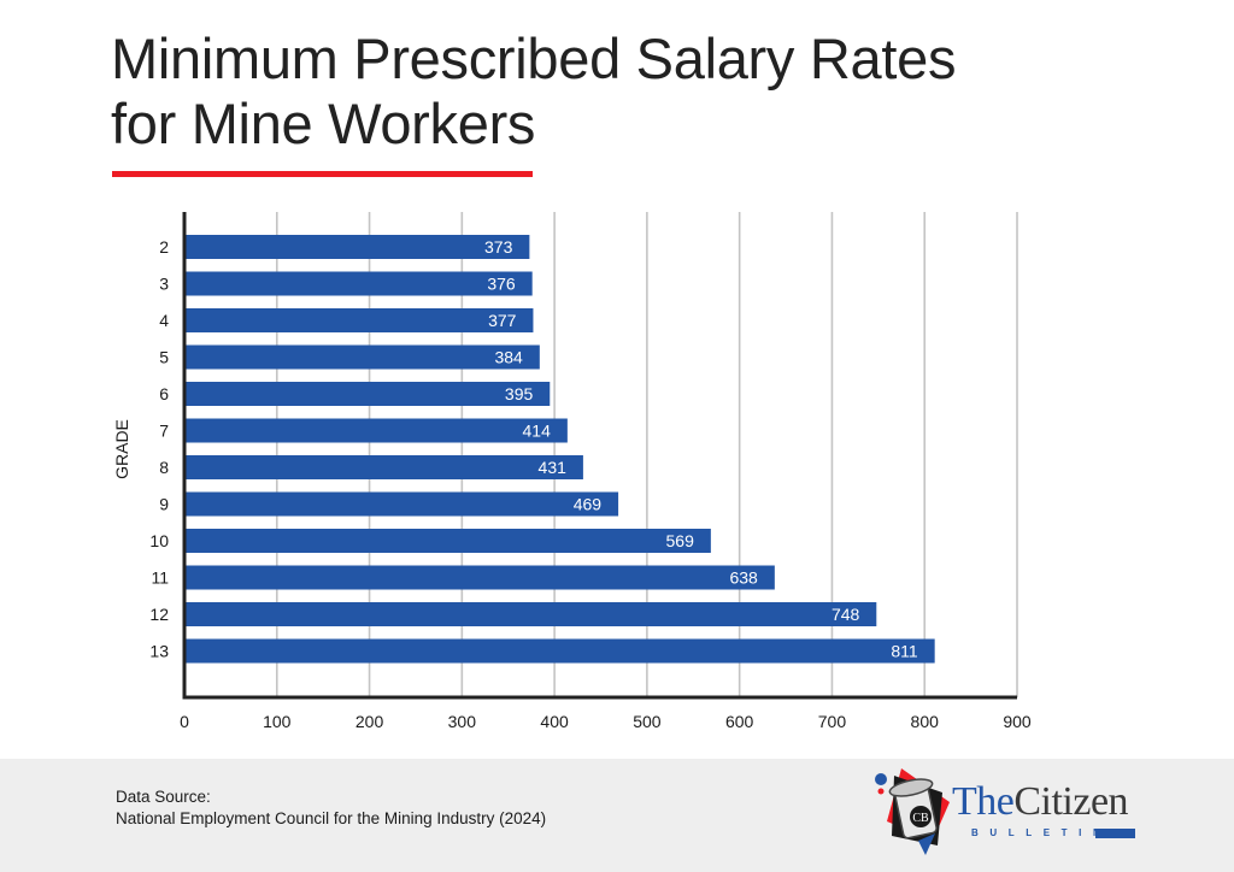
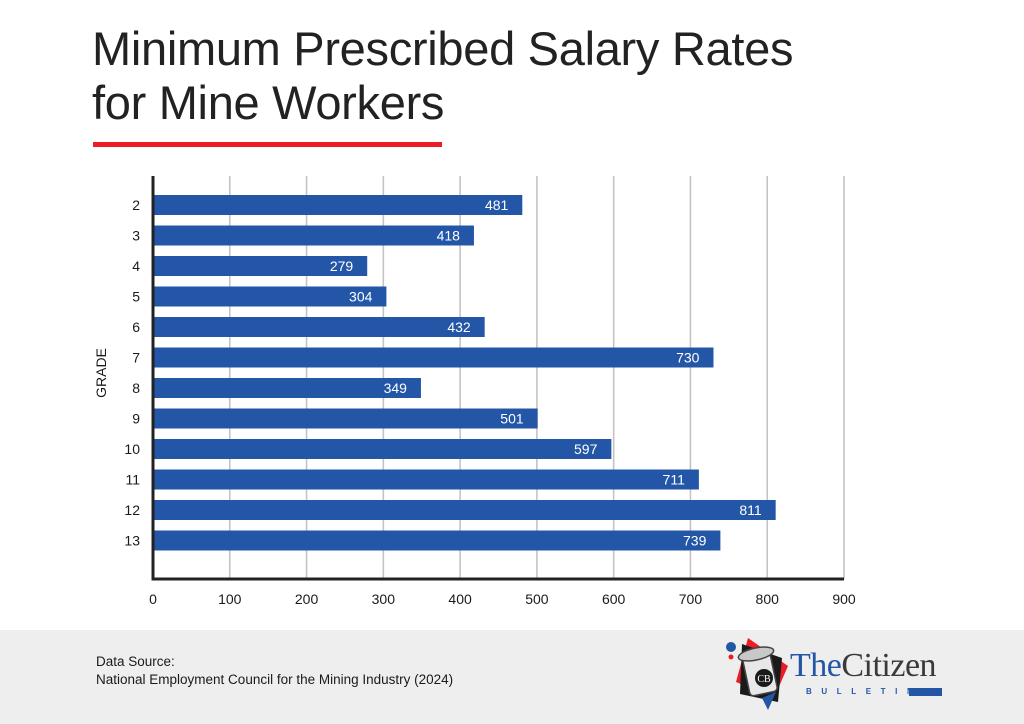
2: 373 -> 481
3: 376 -> 418
4: 377 -> 279
5: 384 -> 304
6: 395 -> 432
7: 414 -> 730
8: 431 -> 349
9: 469 -> 501
10: 569 -> 597
11: 638 -> 711
12: 748 -> 811
13: 811 -> 739
